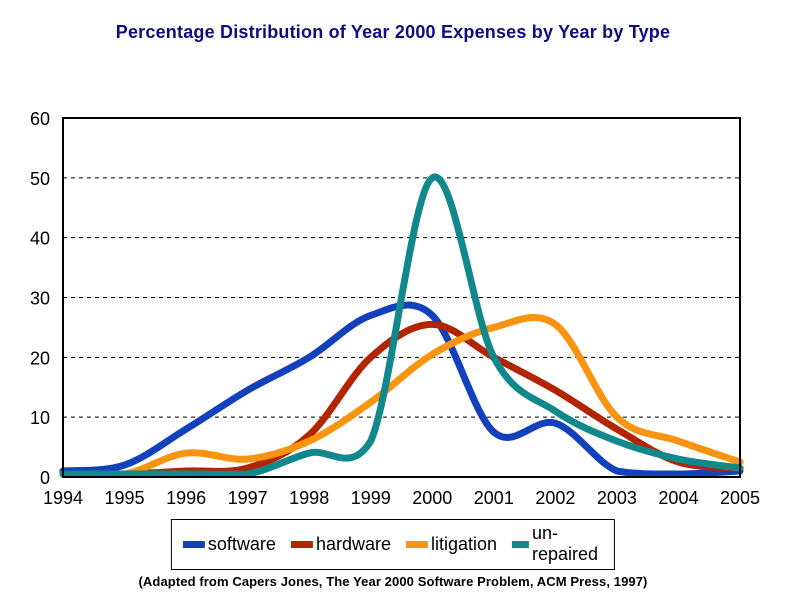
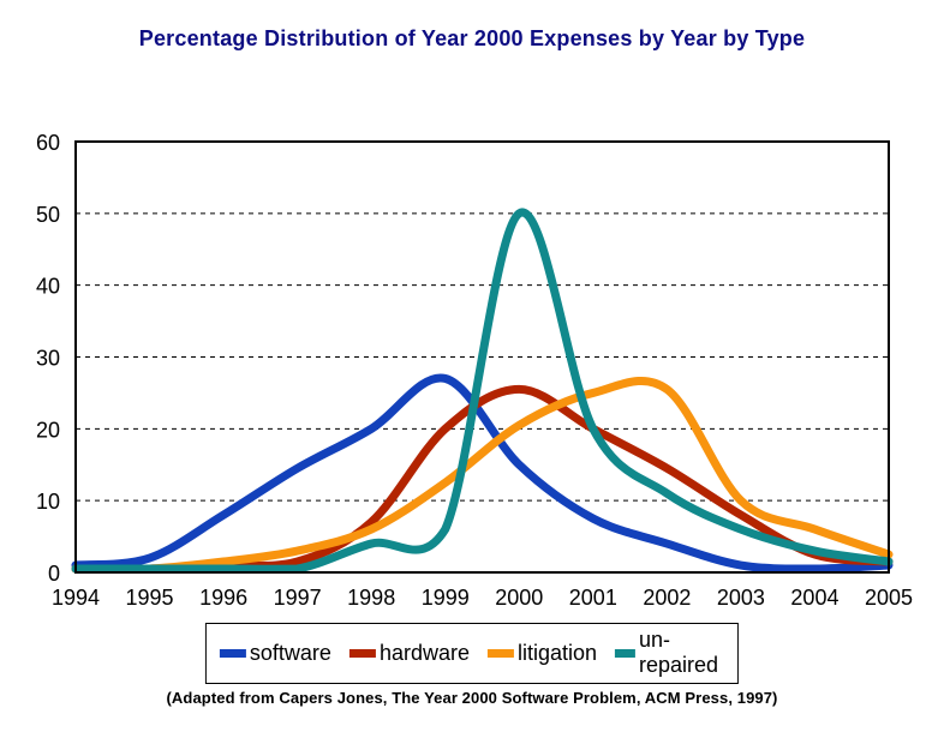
litigation/1996: 4 -> 2
software/2000: 27 -> 15
software/2002: 9 -> 4
